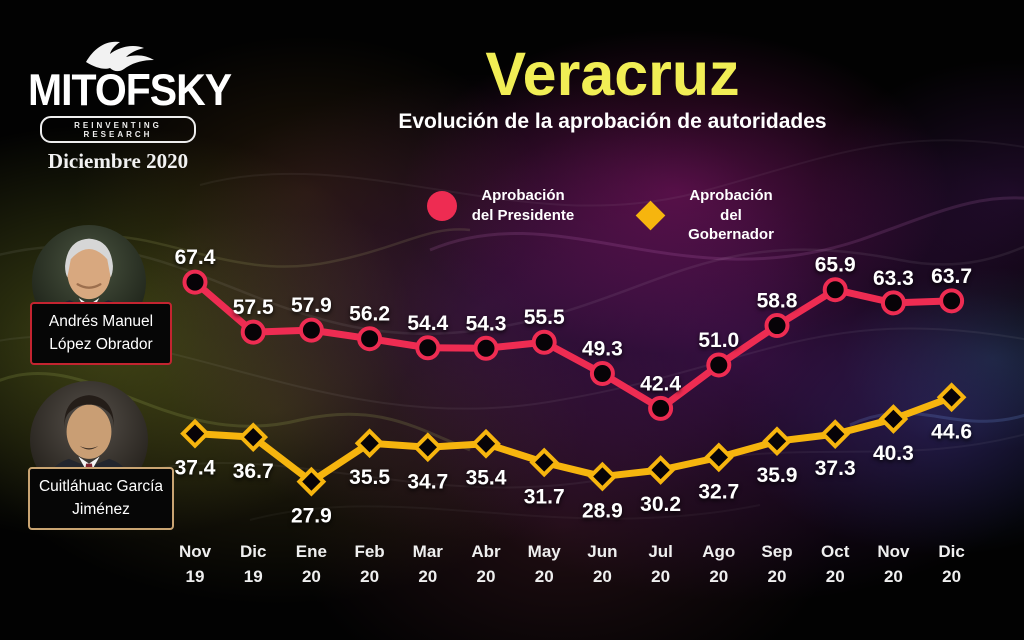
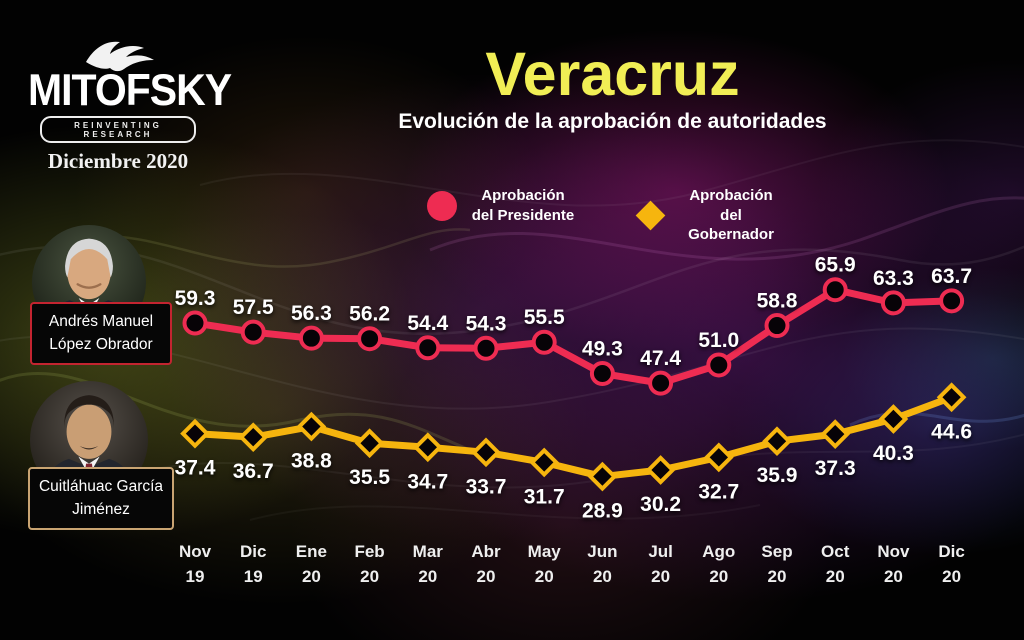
Aprobación del Presidente/Nov 19: 67.4 -> 59.3
Aprobación del Presidente/Ene 20: 57.9 -> 56.3
Aprobación del Gobernador/Ene 20: 27.9 -> 38.8
Aprobación del Gobernador/Abr 20: 35.4 -> 33.7
Aprobación del Presidente/Jul 20: 42.4 -> 47.4
